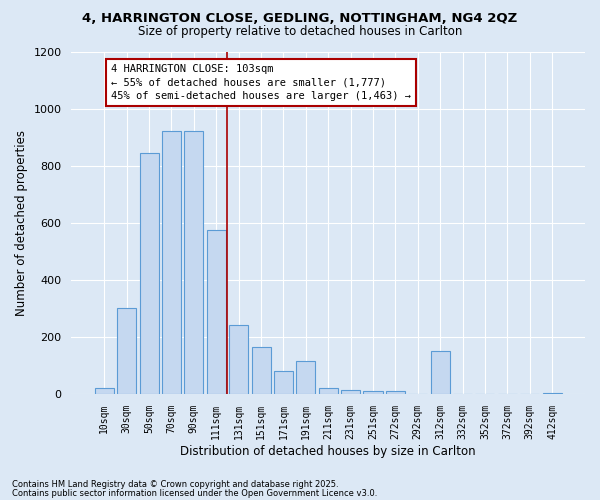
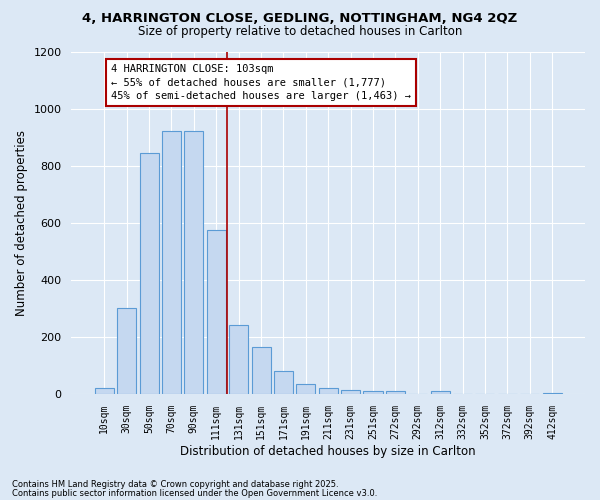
191sqm: 115 -> 35
312sqm: 150 -> 10
